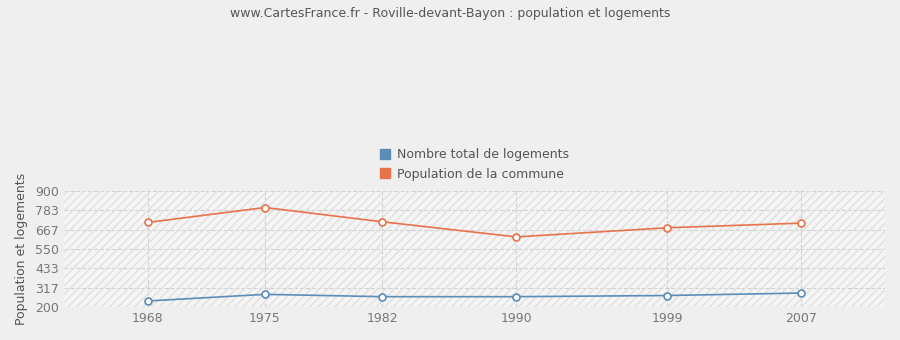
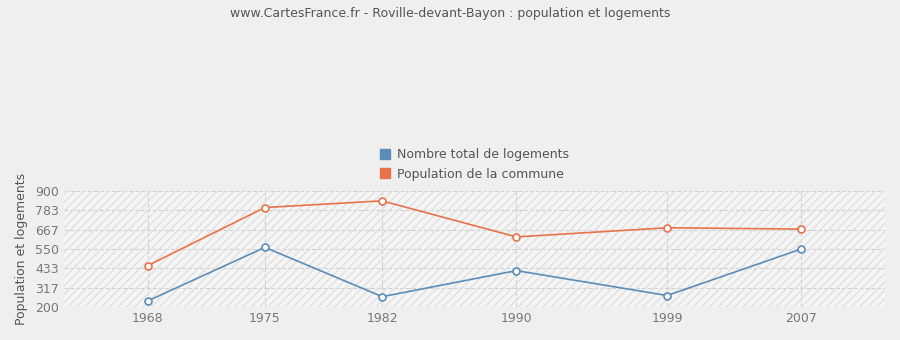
Population de la commune/1968: 710 -> 450
Nombre total de logements/1975: 280 -> 560
Population de la commune/1982: 710 -> 840
Nombre total de logements/1990: 260 -> 420
Nombre total de logements/2007: 280 -> 550
Population de la commune/2007: 710 -> 670
